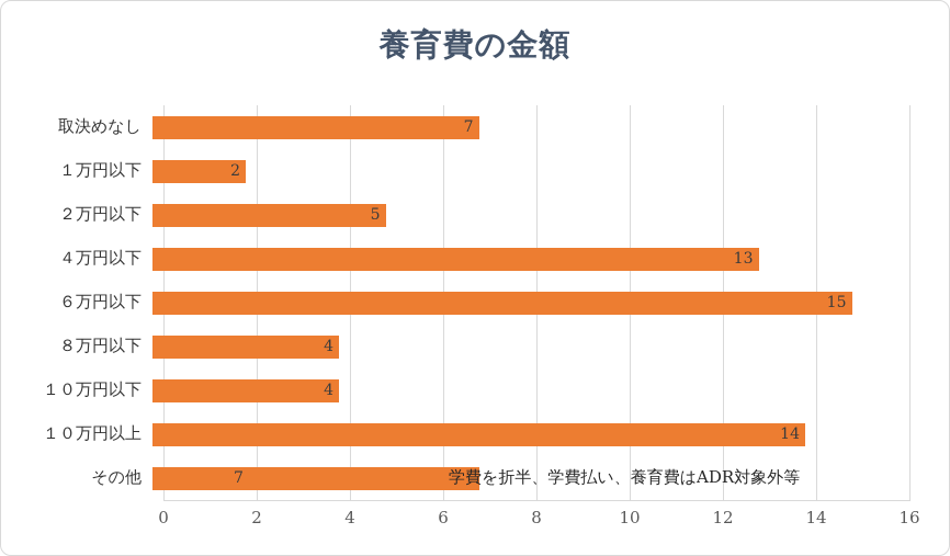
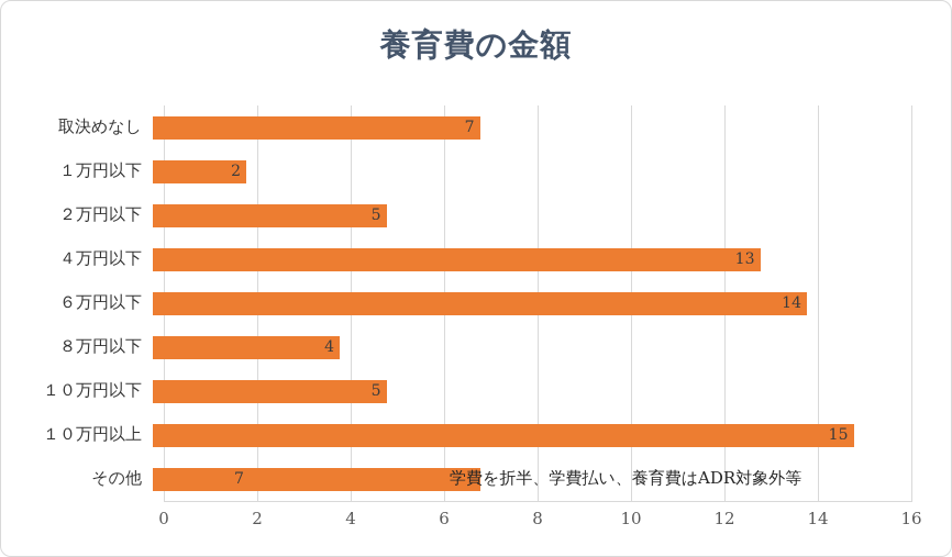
６万円以下: 15 -> 14
１０万円以下: 4 -> 5
１０万円以上: 14 -> 15
